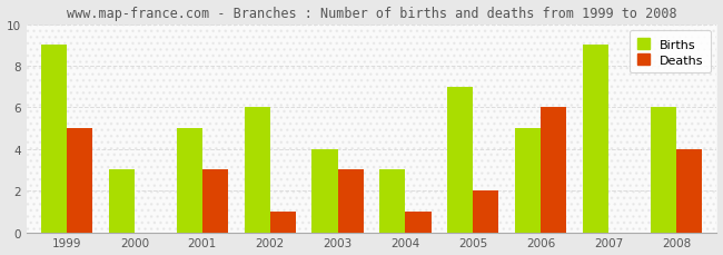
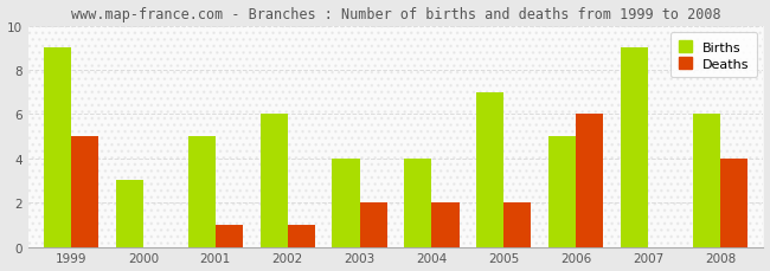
Deaths/2001: 3 -> 1
Deaths/2003: 3 -> 2
Births/2004: 3 -> 4
Deaths/2004: 1 -> 2
